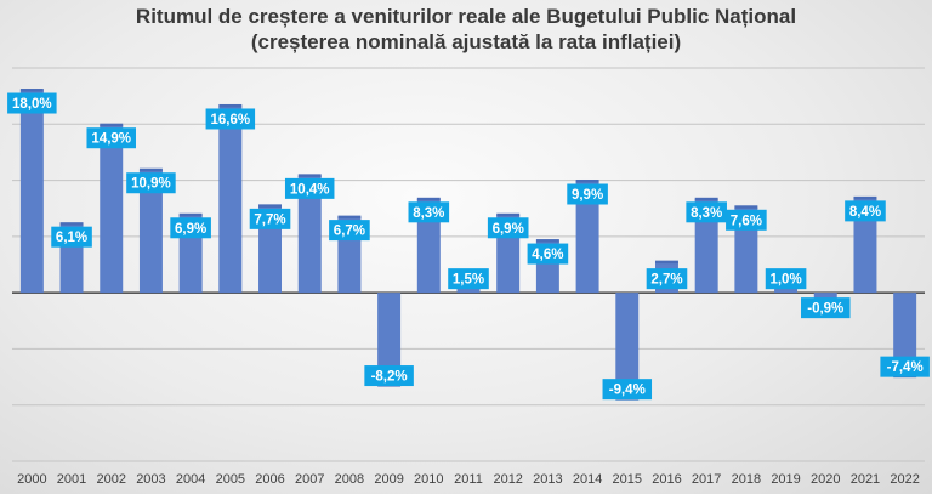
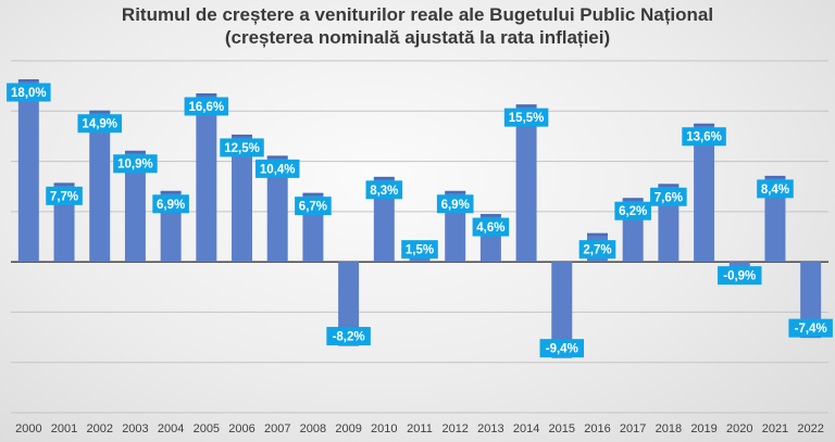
2001: 6,1% -> 7,7%
2006: 7,7% -> 12,5%
2014: 9,9% -> 15,5%
2017: 8,3% -> 6,2%
2019: 1,0% -> 13,6%
